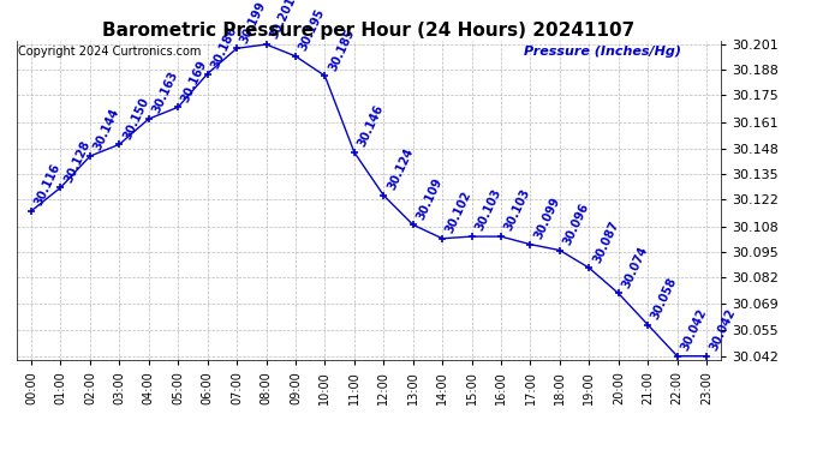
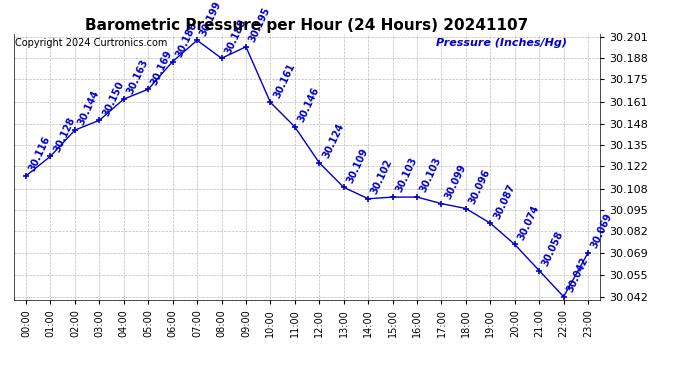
08:00: 30.201 -> 30.188
10:00: 30.185 -> 30.161
23:00: 30.042 -> 30.069
